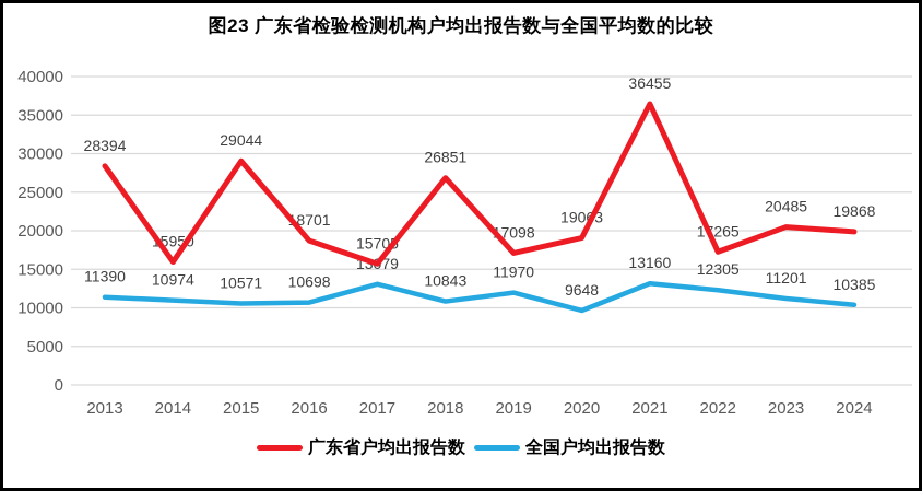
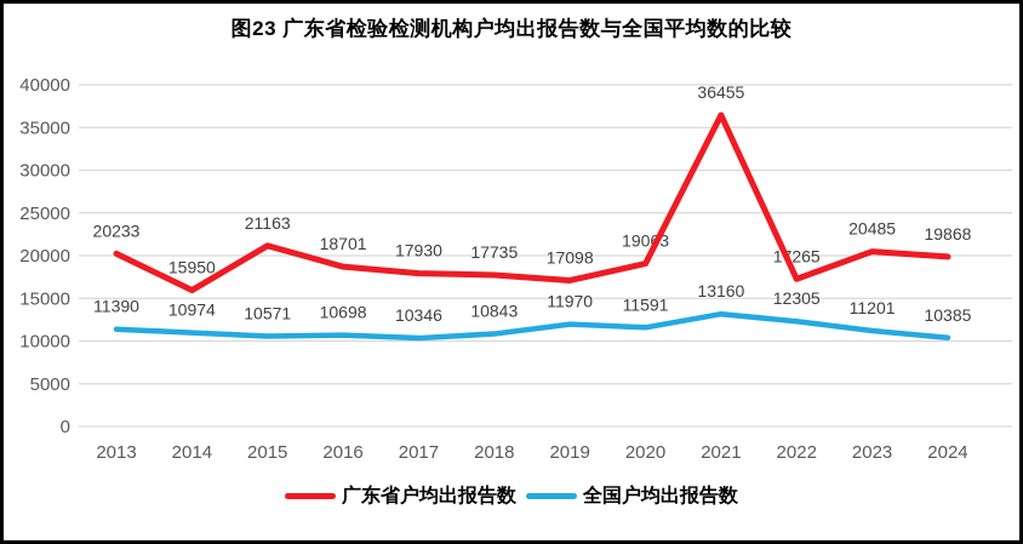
广东省户均出报告数/2013: 28394 -> 20233
广东省户均出报告数/2015: 29044 -> 21163
广东省户均出报告数/2017: 15705 -> 17930
全国户均出报告数/2017: 13079 -> 10346
广东省户均出报告数/2018: 26851 -> 17735
全国户均出报告数/2020: 9648 -> 11591
